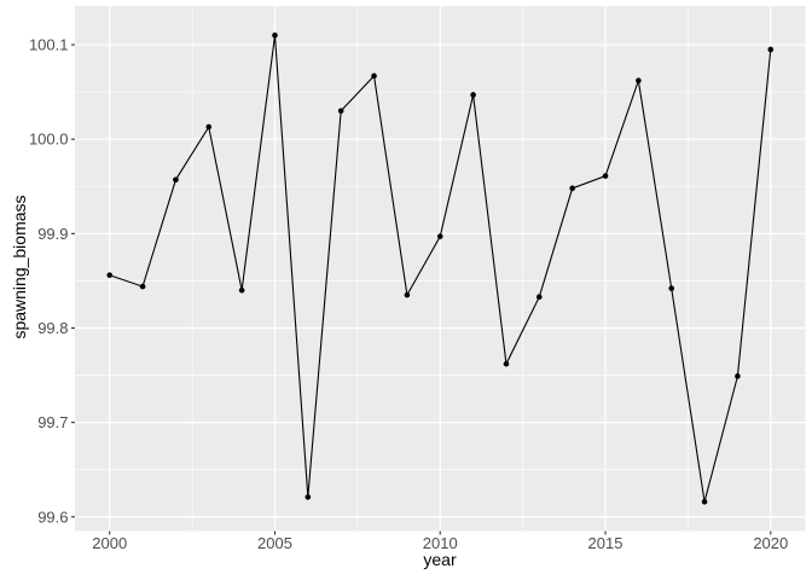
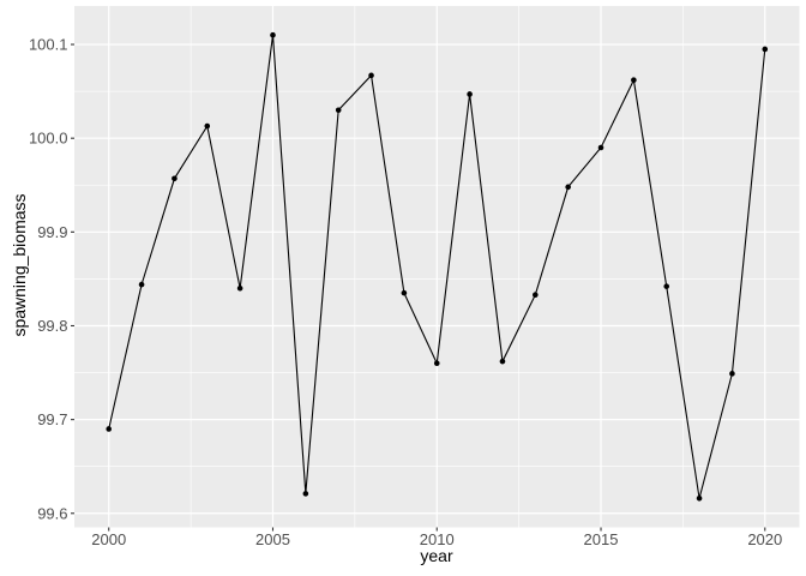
2000: 99.86 -> 99.69
2010: 99.90 -> 99.76
2015: 99.96 -> 99.99
